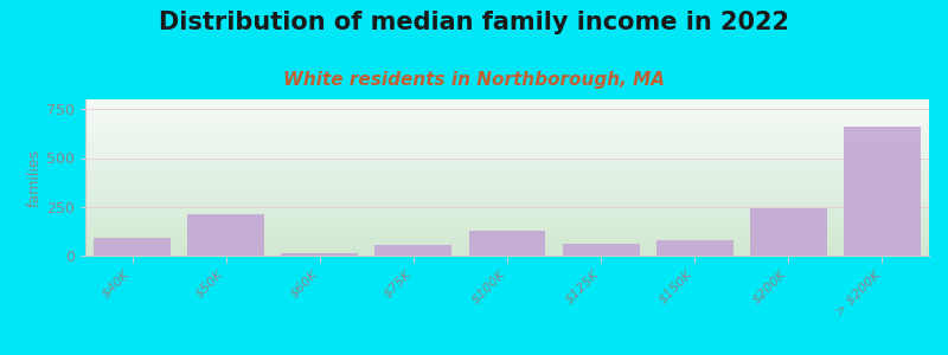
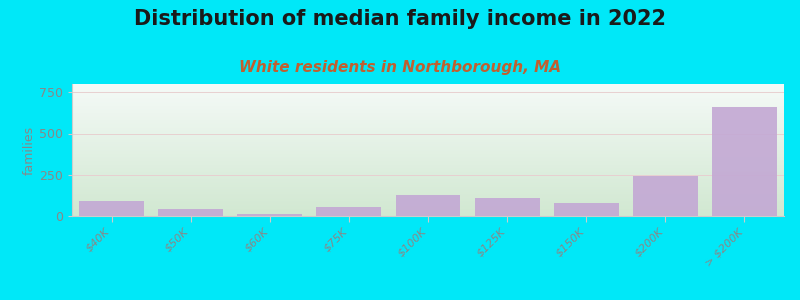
$50K: 210 -> 40
$125K: 60 -> 110
